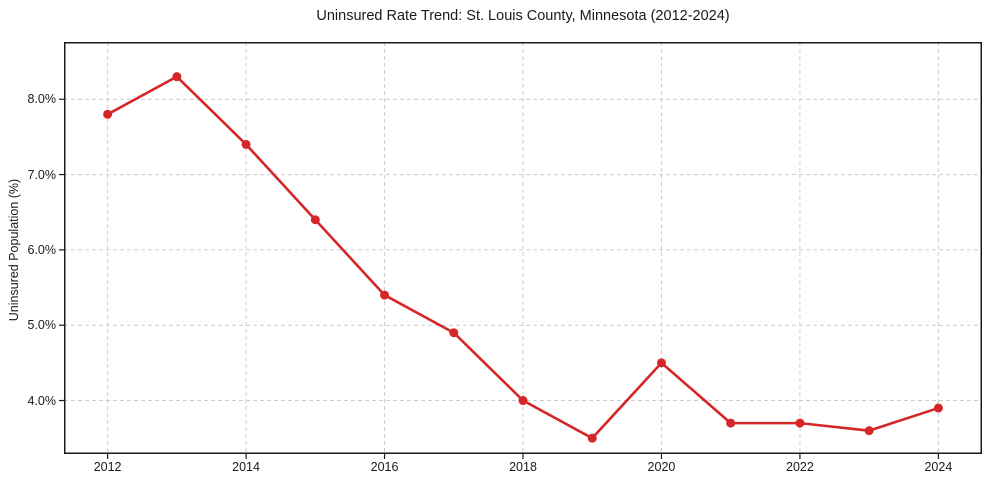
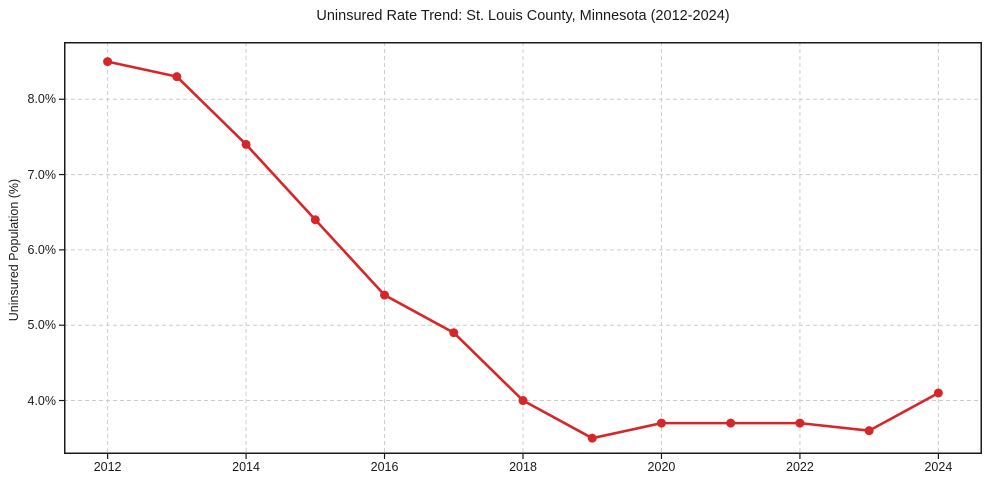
2012: 7.8% -> 8.5%
2020: 4.5% -> 3.7%
2024: 3.9% -> 4.1%
